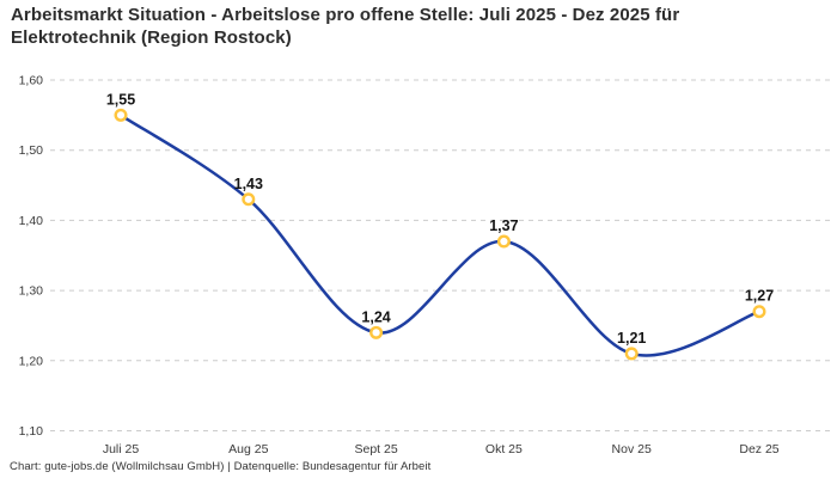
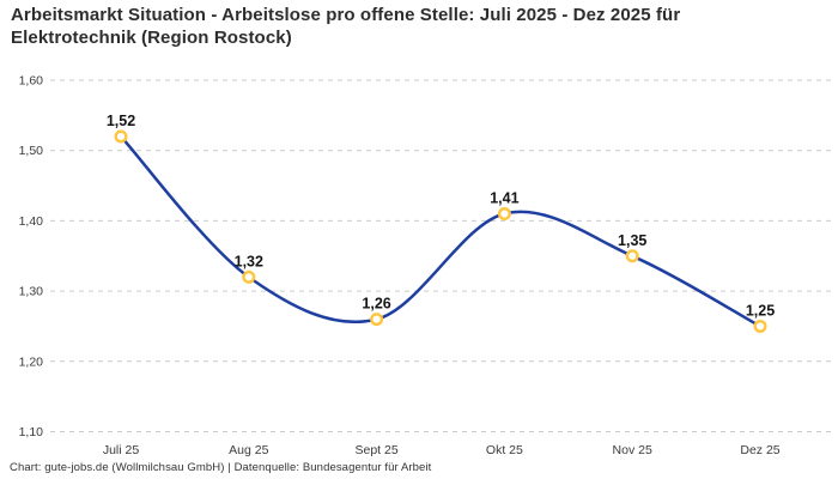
Juli 25: 1,55 -> 1,52
Aug 25: 1,43 -> 1,32
Sept 25: 1,24 -> 1,26
Okt 25: 1,37 -> 1,41
Nov 25: 1,21 -> 1,35
Dez 25: 1,27 -> 1,25
